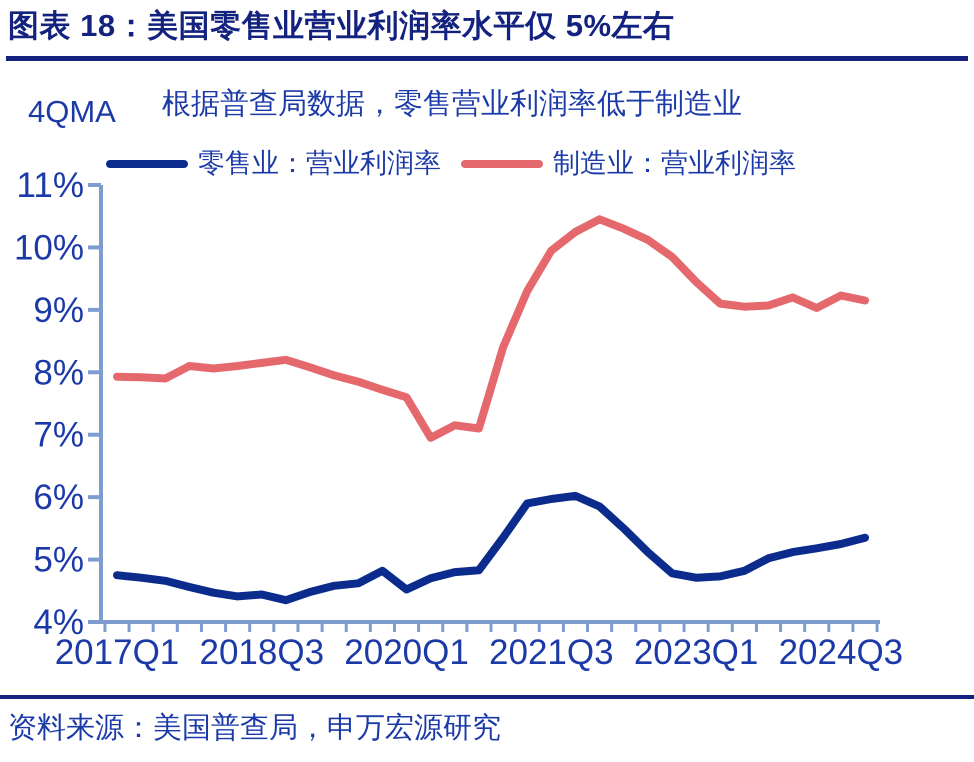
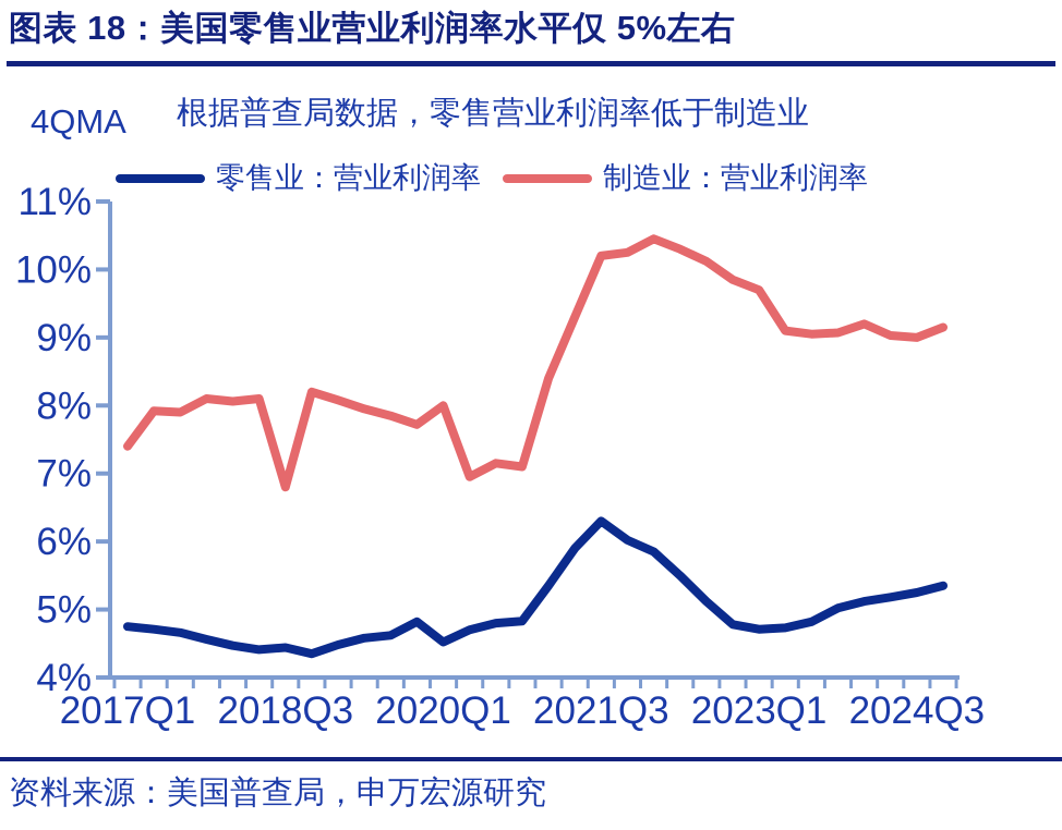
制造业：营业利润率/2017Q1: 7.9% -> 7.4%
制造业：营业利润率/2018Q3: 8.2% -> 6.8%
制造业：营业利润率/2020Q1: 7.6% -> 8.0%
零售业：营业利润率/2021Q3: 6.0% -> 6.3%
制造业：营业利润率/2021Q3: 9.9% -> 10.2%
制造业：营业利润率/2023Q1: 9.4% -> 9.7%
制造业：营业利润率/2024Q3: 9.2% -> 9.0%
